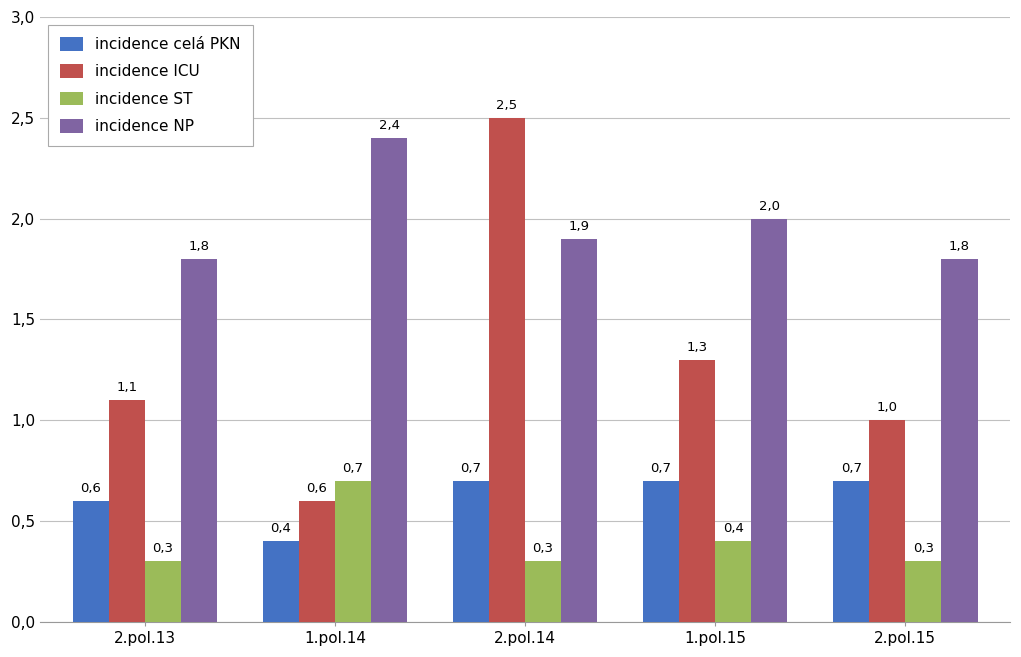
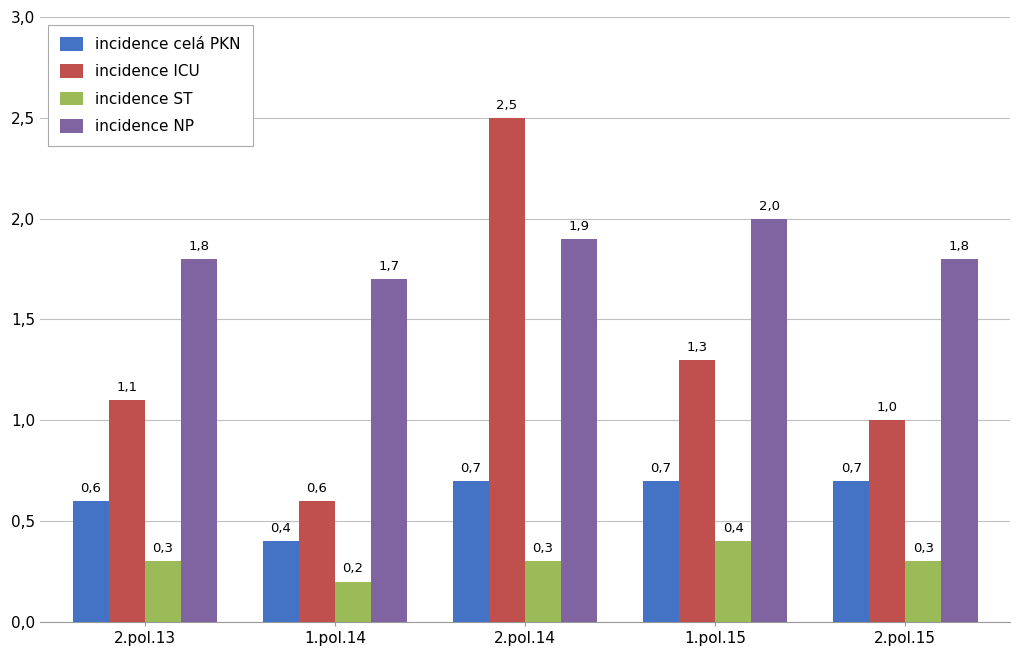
incidence ST/1.pol.14: 0,7 -> 0,2
incidence NP/1.pol.14: 2,4 -> 1,7
